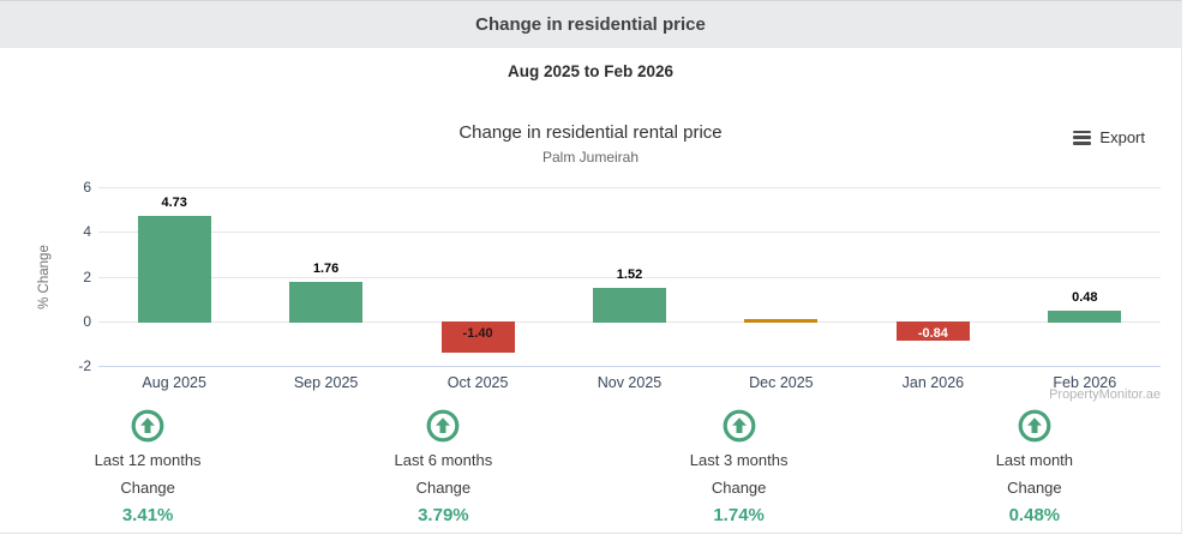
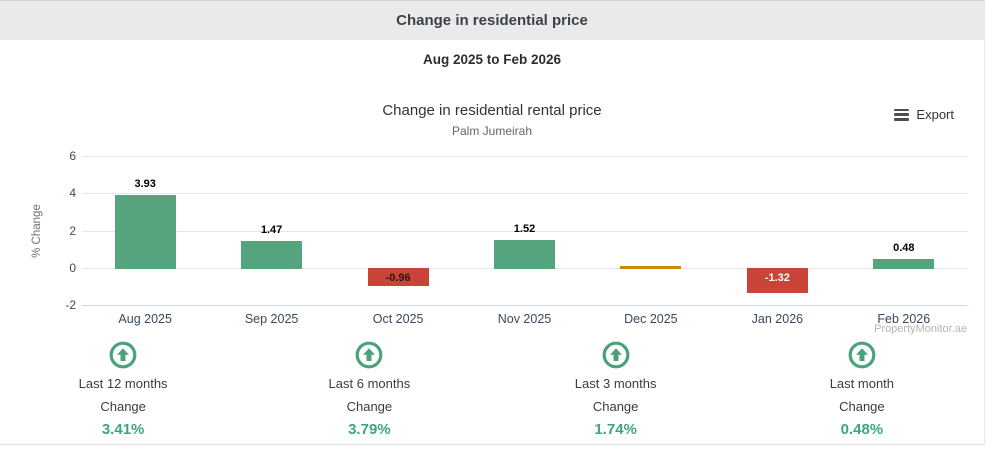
Aug 2025: 4.73 -> 3.93
Sep 2025: 1.76 -> 1.47
Oct 2025: -1.40 -> -0.96
Jan 2026: -0.84 -> -1.32
